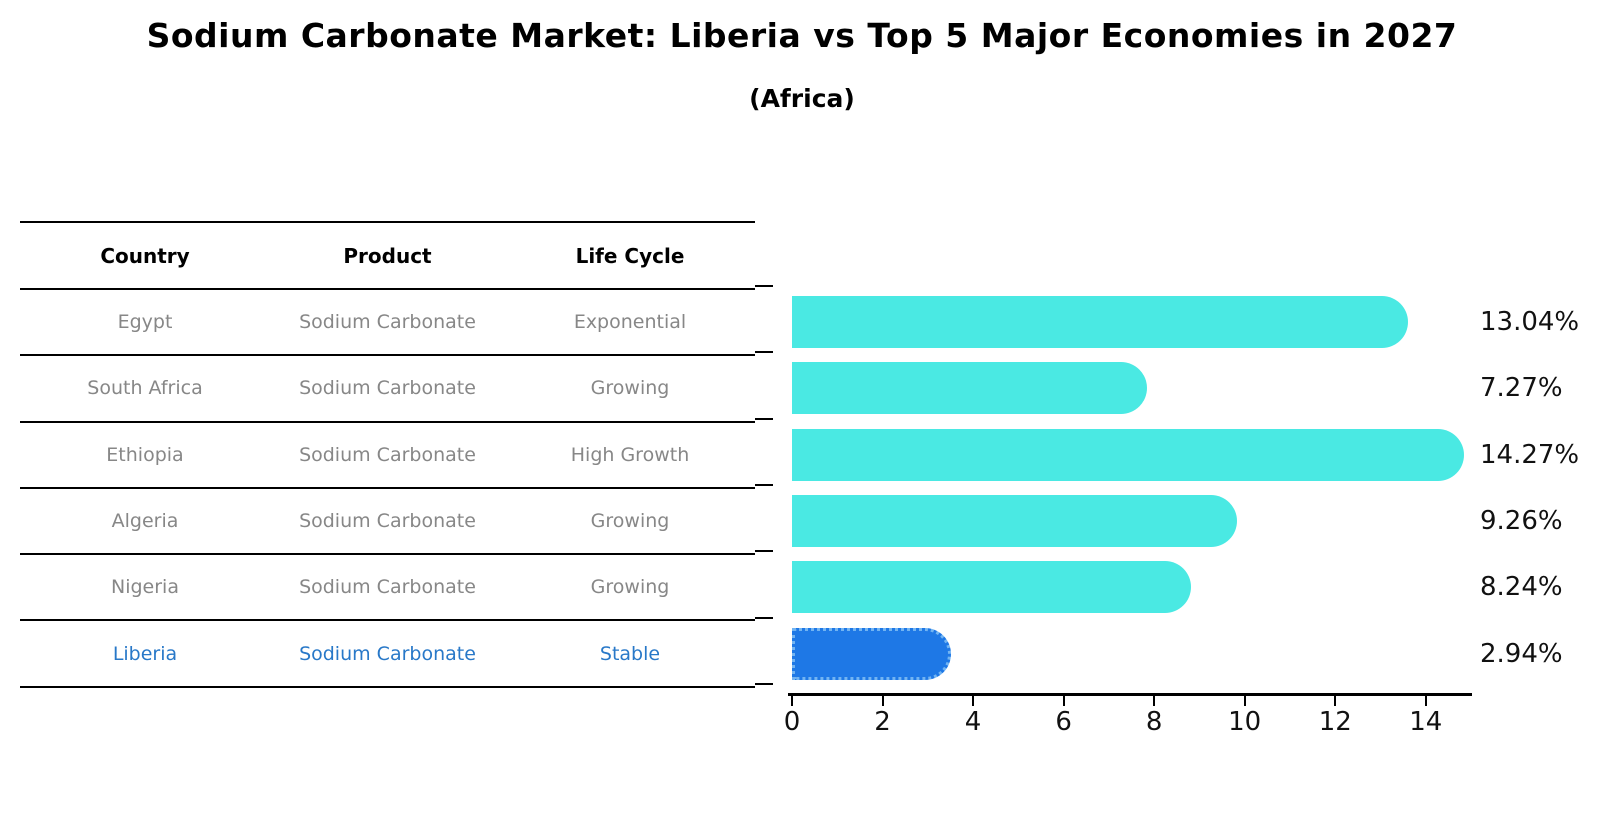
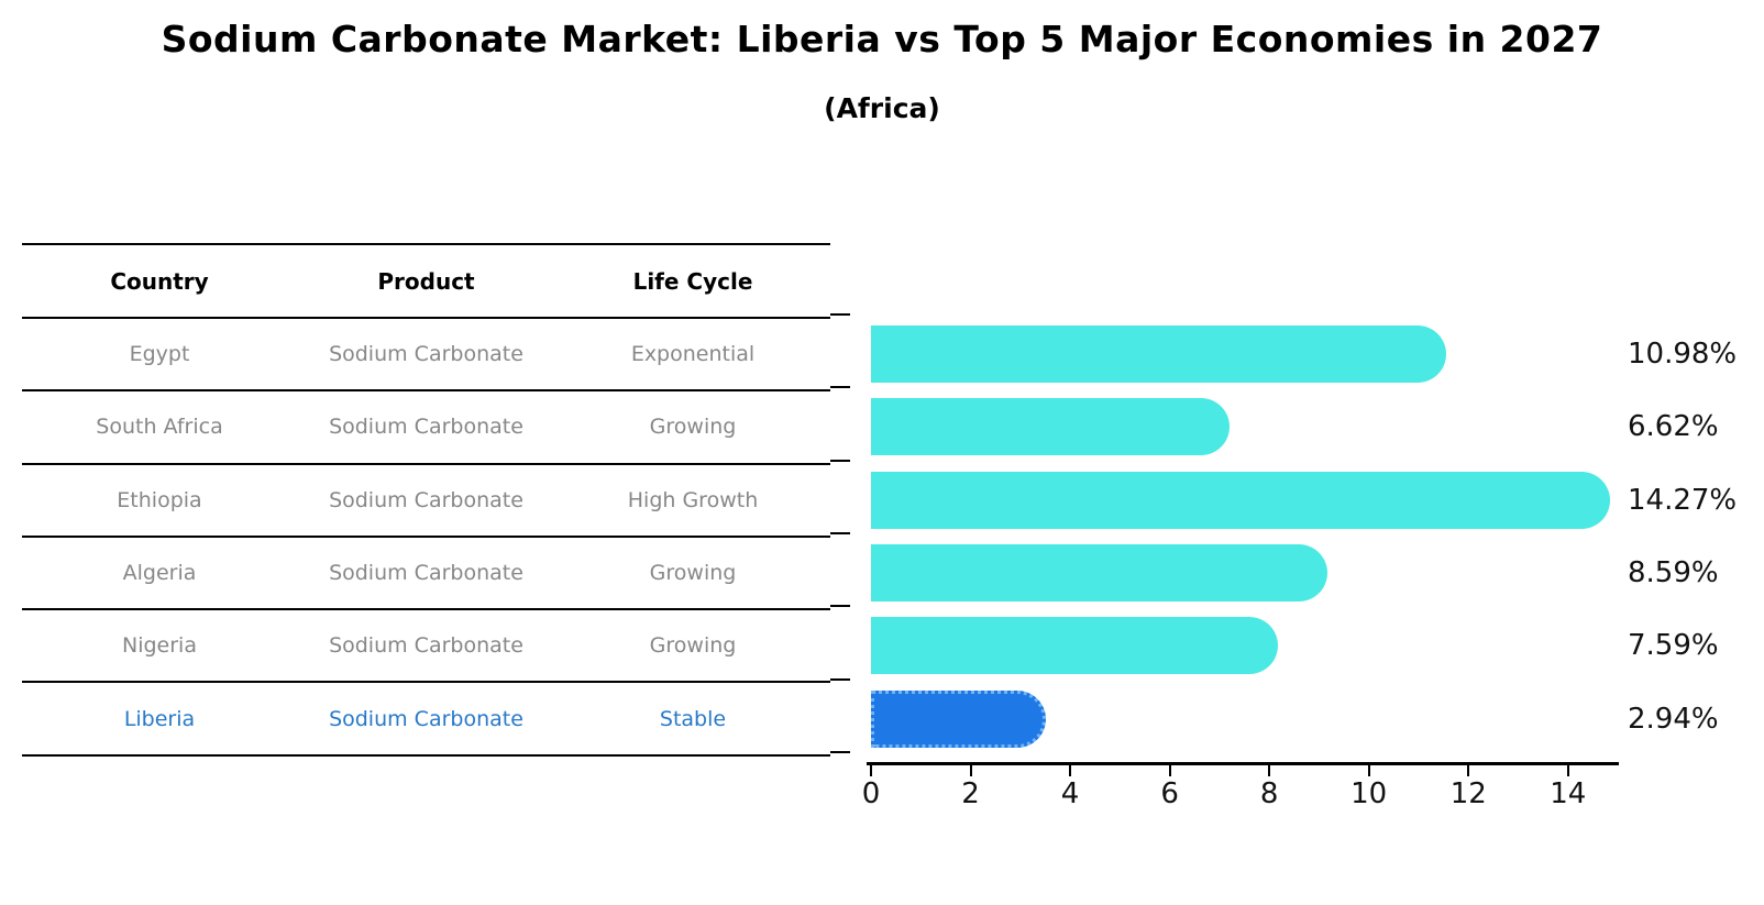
Egypt: 13.04% -> 10.98%
South Africa: 7.27% -> 6.62%
Algeria: 9.26% -> 8.59%
Nigeria: 8.24% -> 7.59%
